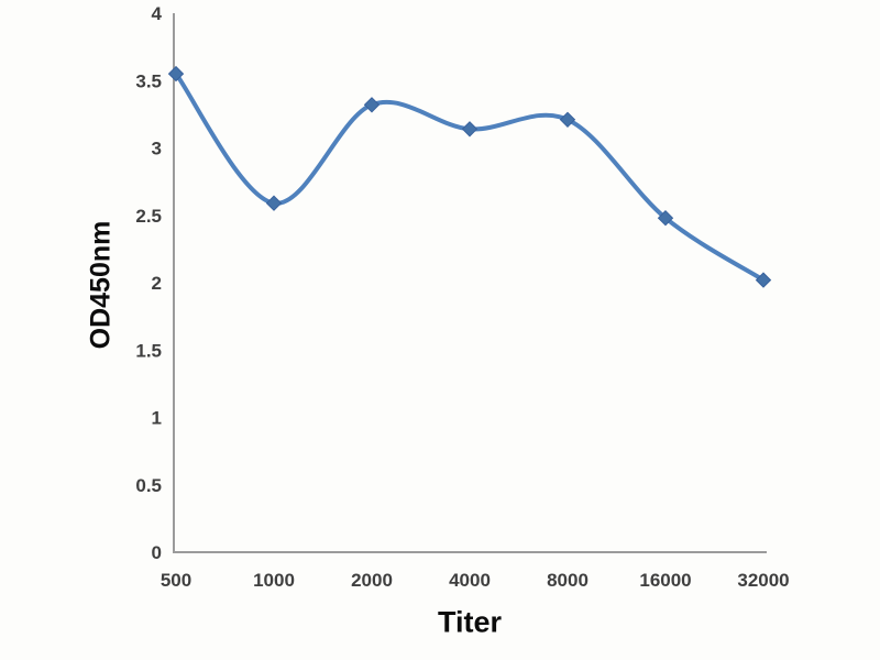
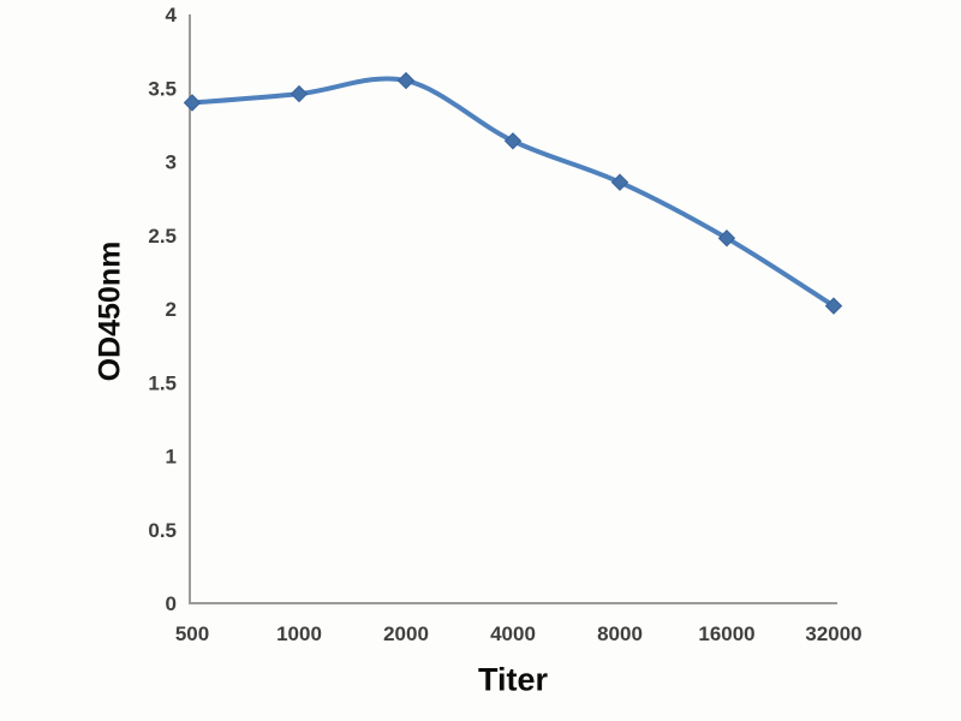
500: 3.55 -> 3.40
1000: 2.59 -> 3.46
2000: 3.32 -> 3.55
8000: 3.21 -> 2.86
